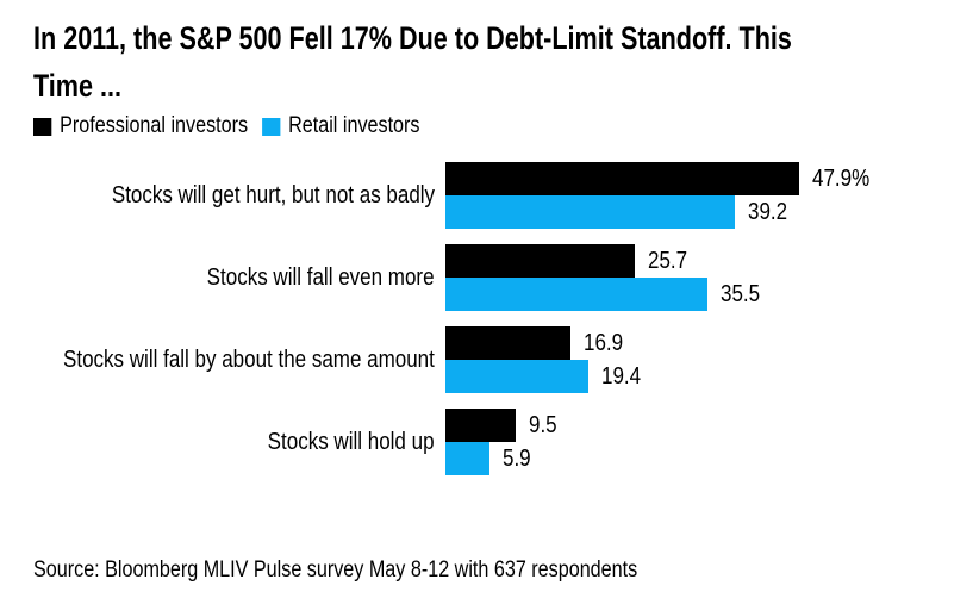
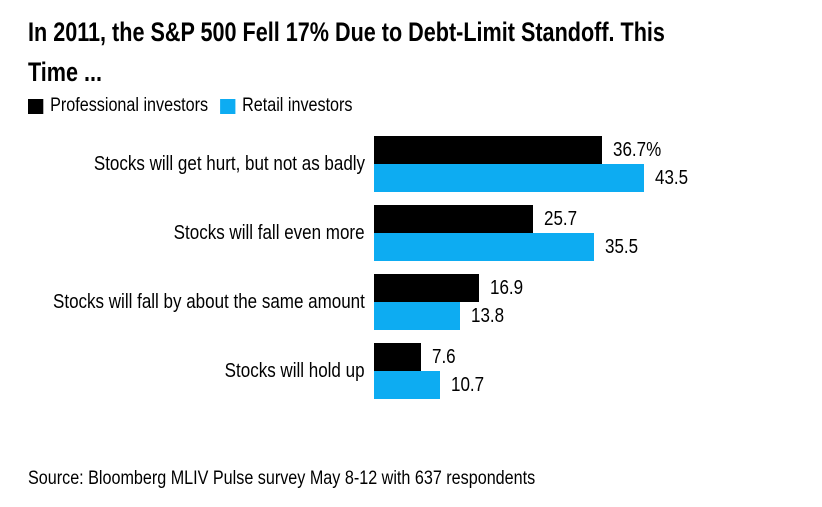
Professional investors/Stocks will get hurt, but not as badly: 47.9% -> 36.7%
Retail investors/Stocks will get hurt, but not as badly: 39.2 -> 43.5
Retail investors/Stocks will fall by about the same amount: 19.4 -> 13.8
Professional investors/Stocks will hold up: 9.5 -> 7.6
Retail investors/Stocks will hold up: 5.9 -> 10.7
